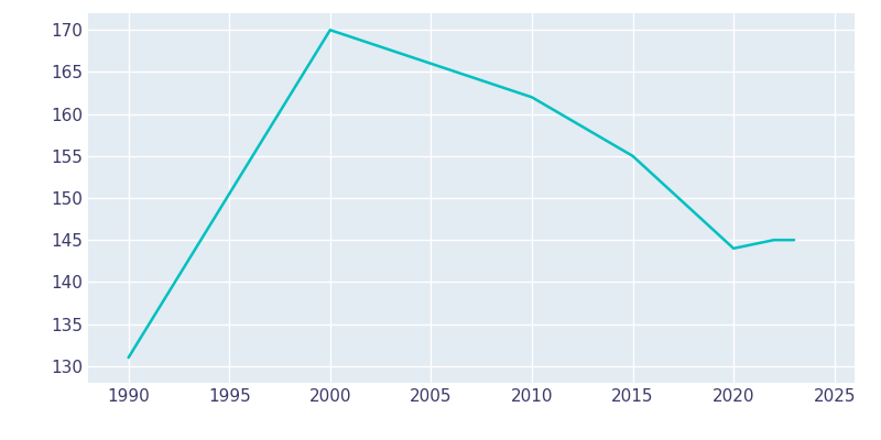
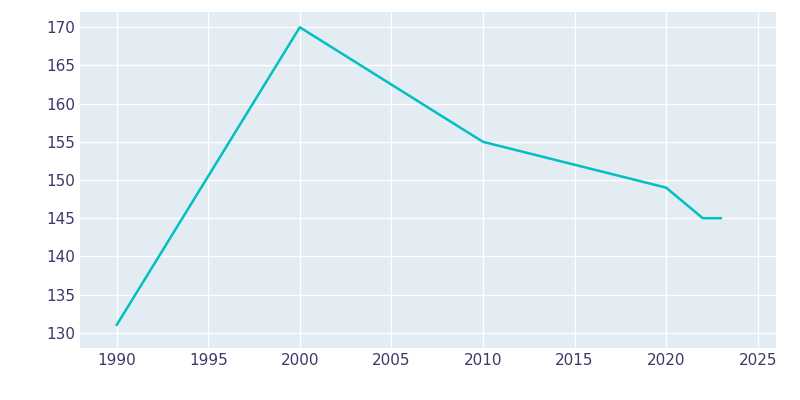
2010: 162 -> 155
2015: 155 -> 152
2020: 144 -> 149
